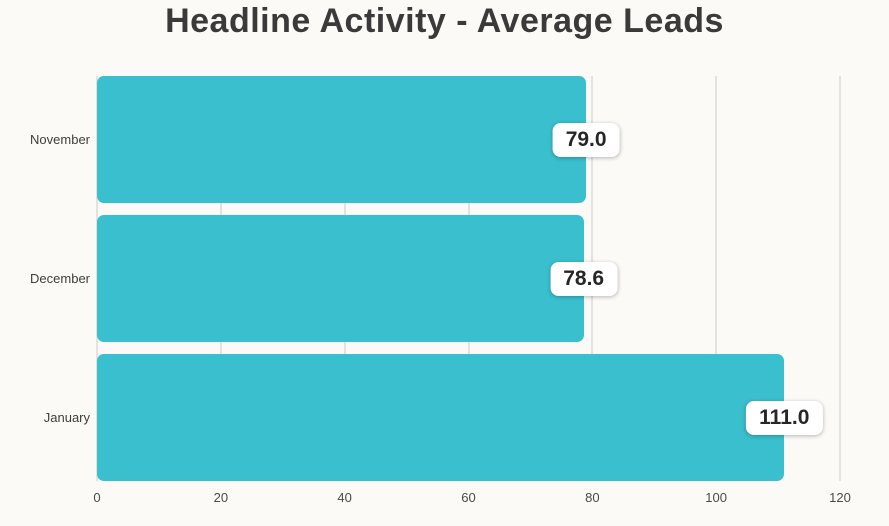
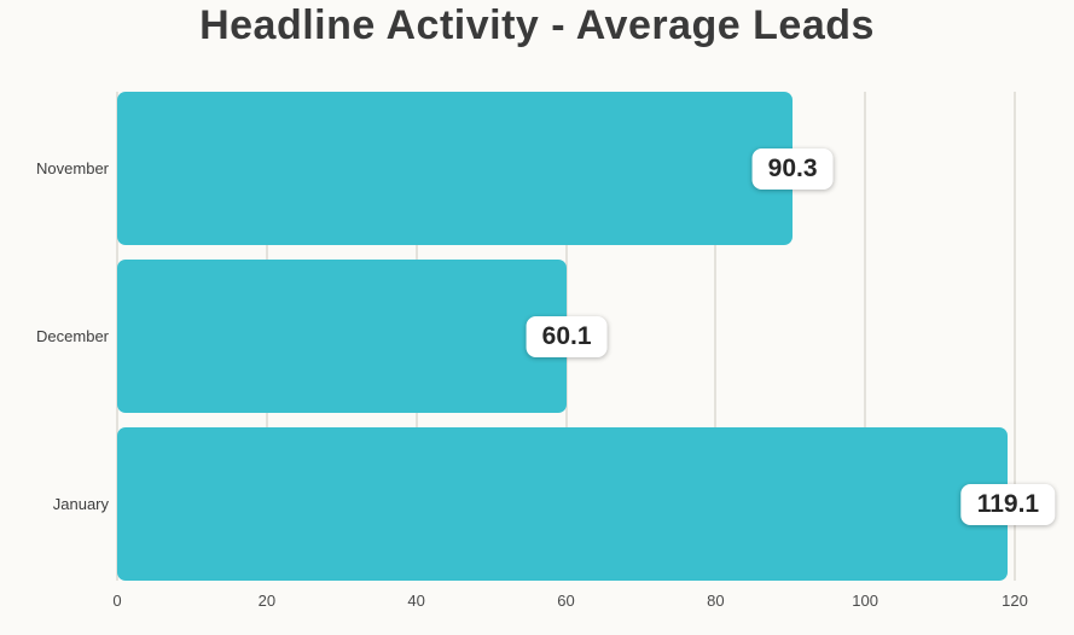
November: 79.0 -> 90.3
December: 78.6 -> 60.1
January: 111.0 -> 119.1
